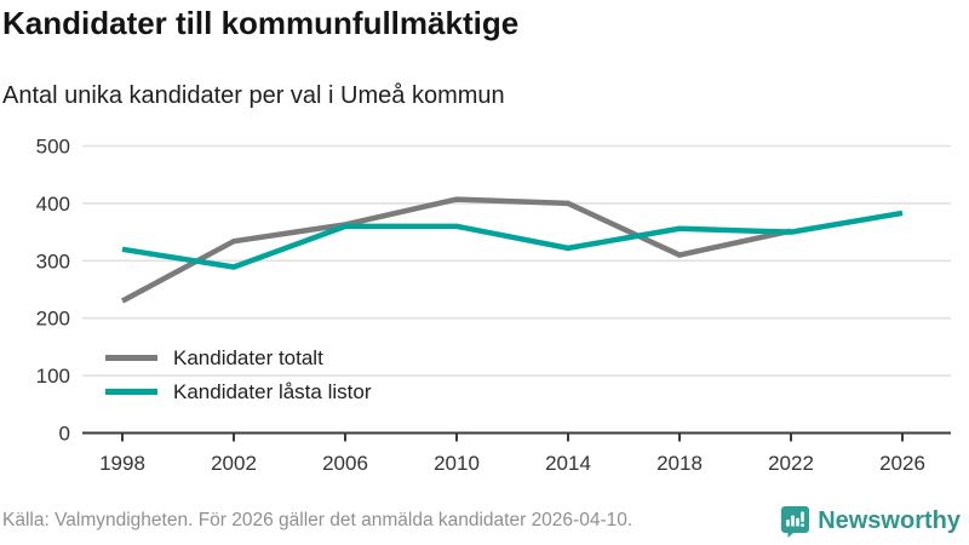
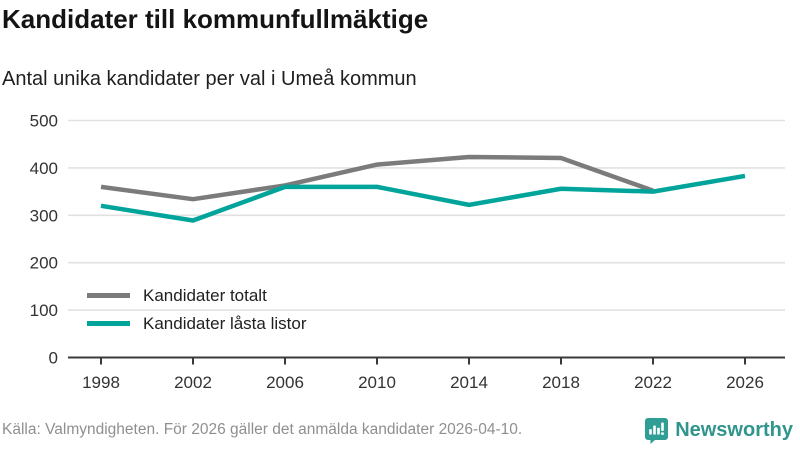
Kandidater totalt/1998: 230 -> 360
Kandidater totalt/2014: 400 -> 420
Kandidater totalt/2018: 310 -> 420
